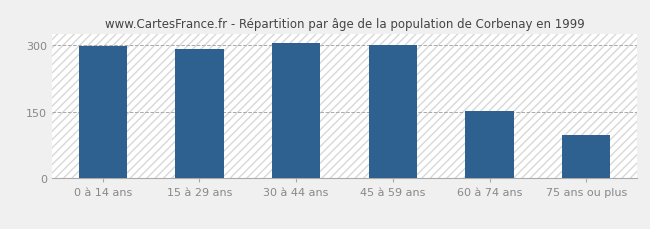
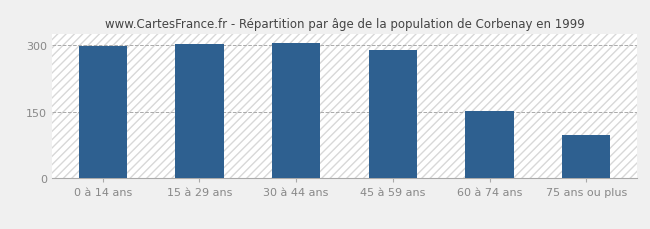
15 à 29 ans: 290 -> 302
45 à 59 ans: 300 -> 287
